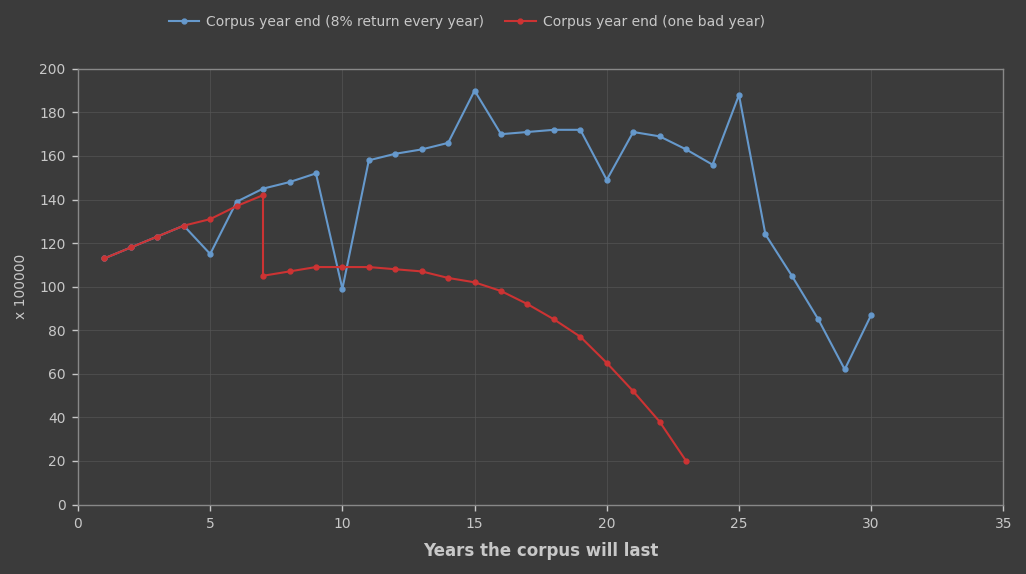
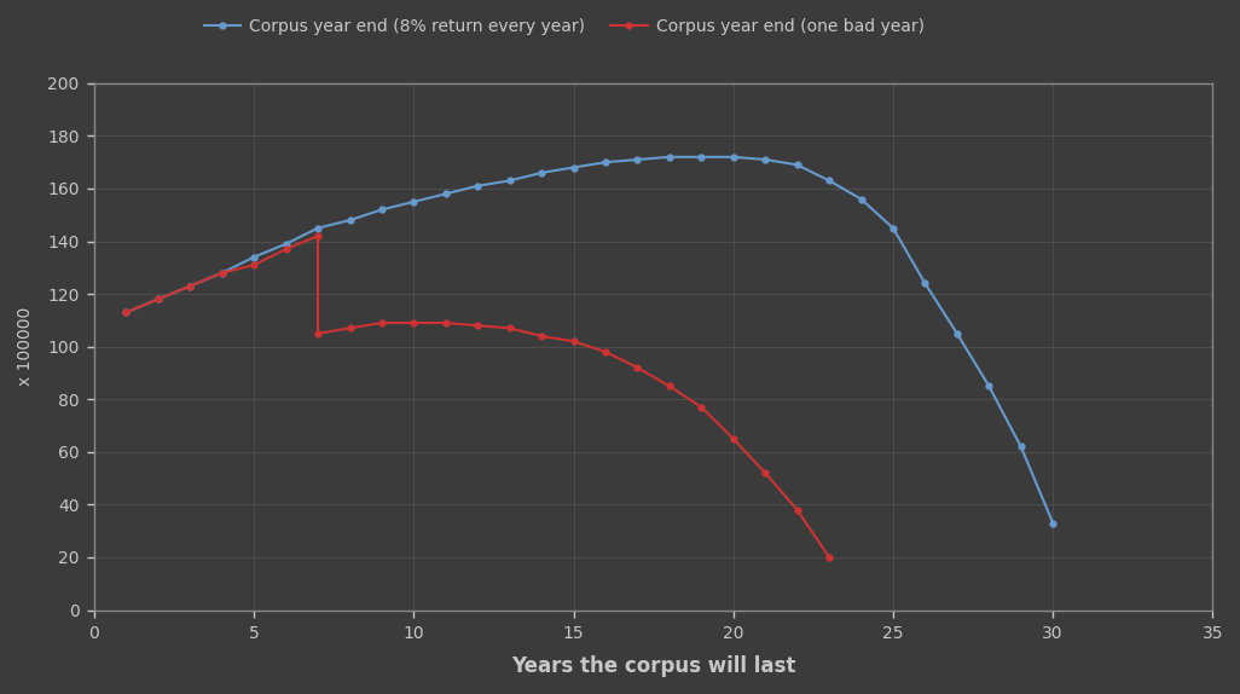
Corpus year end (8% return every year)/5: 115 -> 134
Corpus year end (8% return every year)/10: 99 -> 155
Corpus year end (8% return every year)/15: 190 -> 168
Corpus year end (8% return every year)/20: 149 -> 172
Corpus year end (8% return every year)/25: 188 -> 145
Corpus year end (8% return every year)/30: 87 -> 33
